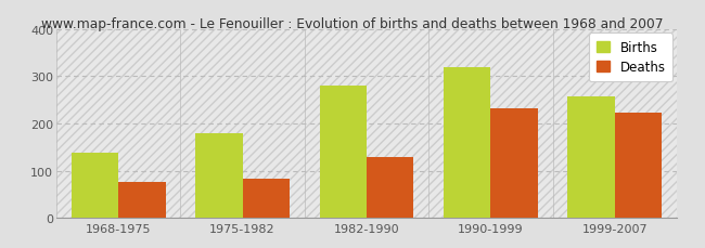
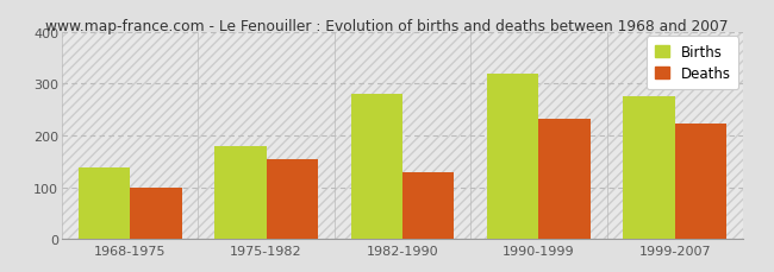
Deaths/1968-1975: 76 -> 100
Deaths/1975-1982: 83 -> 155
Births/1999-2007: 257 -> 275
